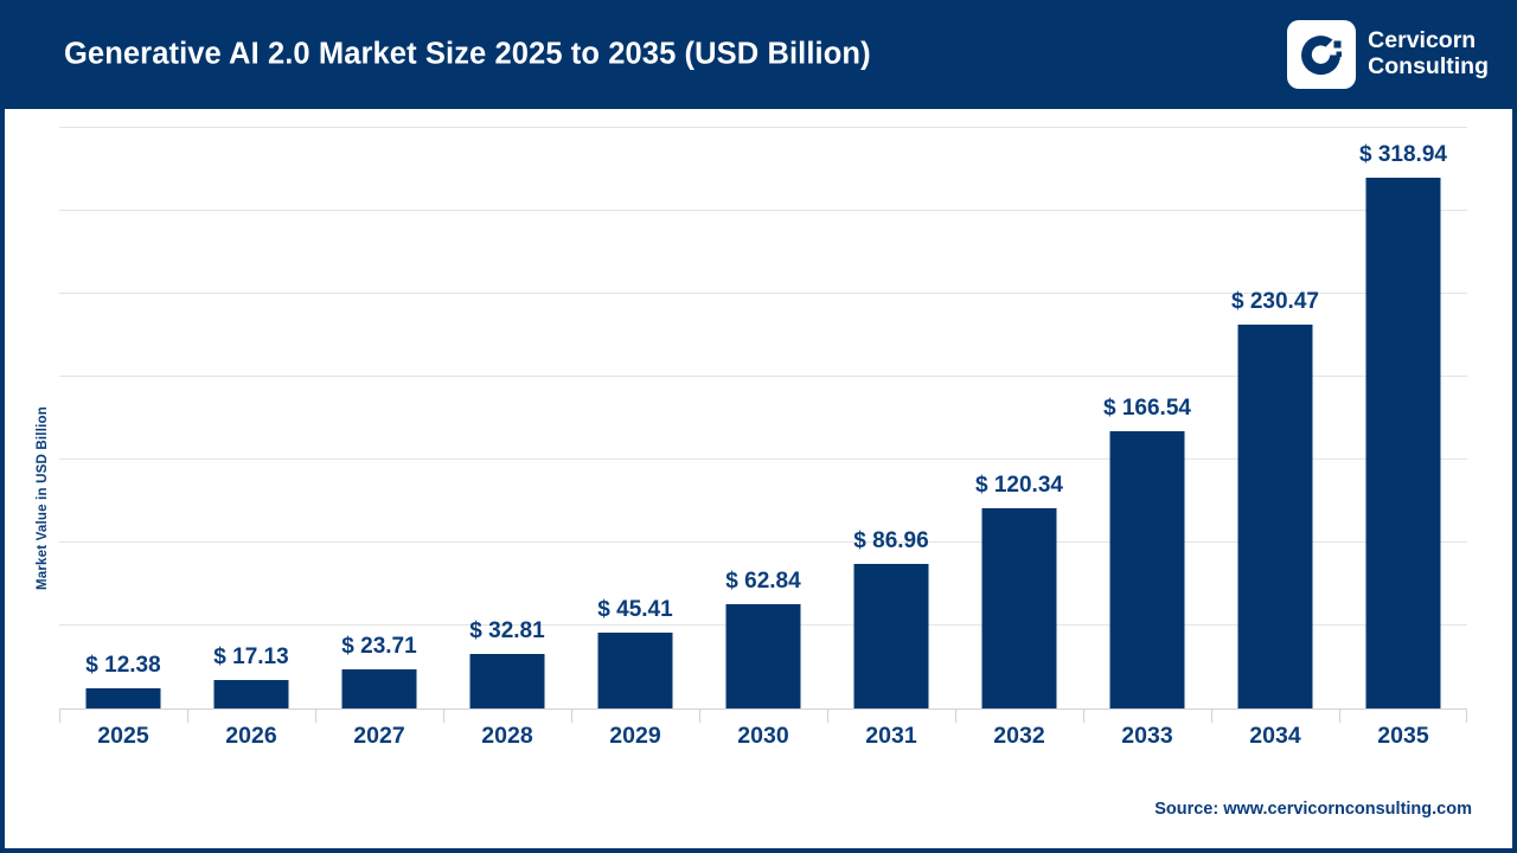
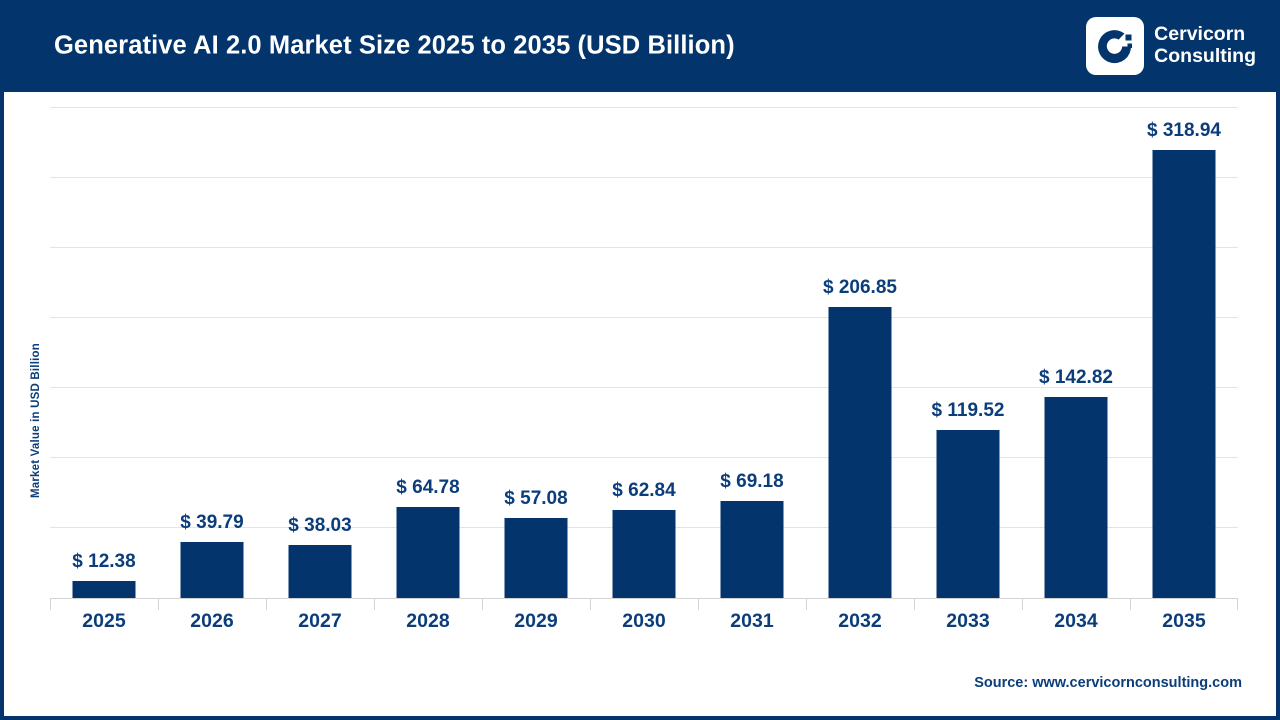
2026: 17.13 -> 39.79
2027: 23.71 -> 38.03
2028: 32.81 -> 64.78
2029: 45.41 -> 57.08
2031: 86.96 -> 69.18
2032: 120.34 -> 206.85
2033: 166.54 -> 119.52
2034: 230.47 -> 142.82
